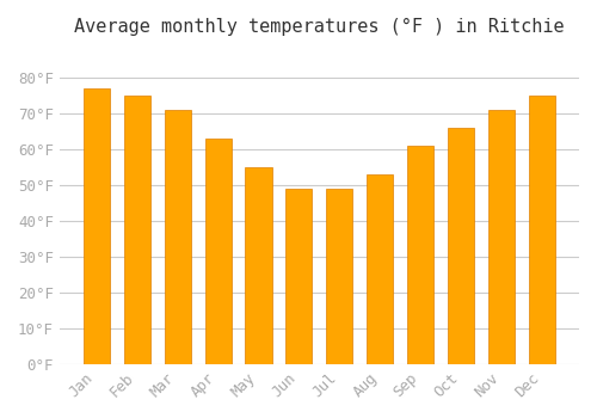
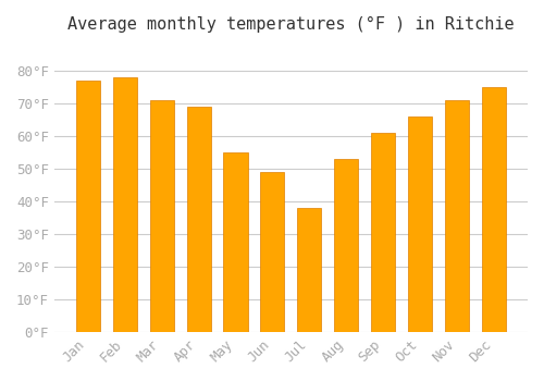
Feb: 75°F -> 78°F
Apr: 63°F -> 69°F
Jul: 49°F -> 38°F
